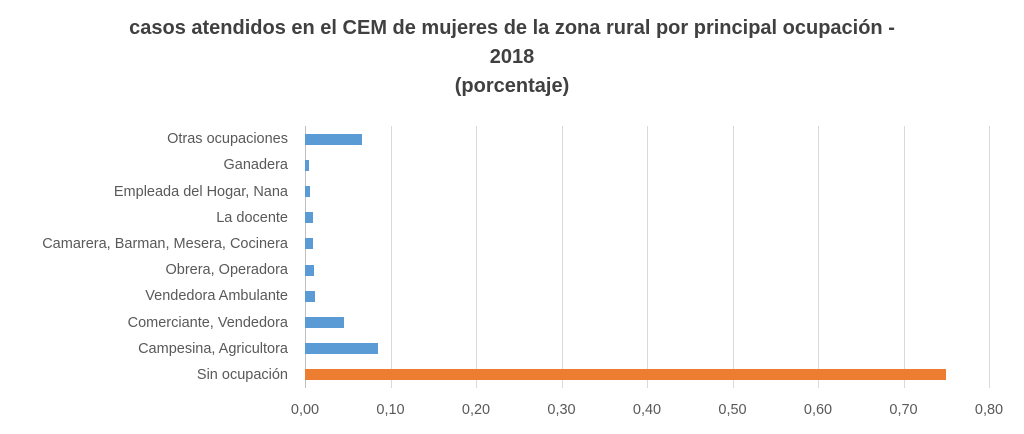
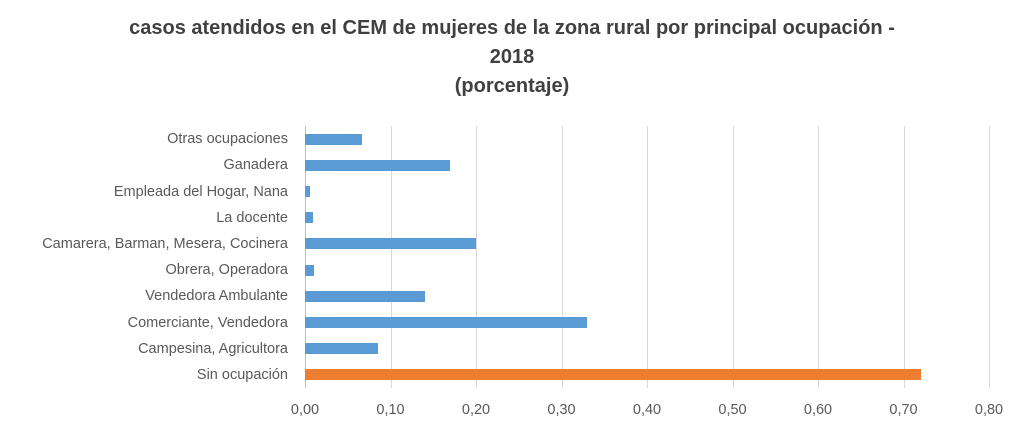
Ganadera: 0,01 -> 0,17
Camarera, Barman, Mesera, Cocinera: 0,01 -> 0,20
Vendedora Ambulante: 0,01 -> 0,14
Comerciante, Vendedora: 0,05 -> 0,33
Sin ocupación: 0,75 -> 0,72
